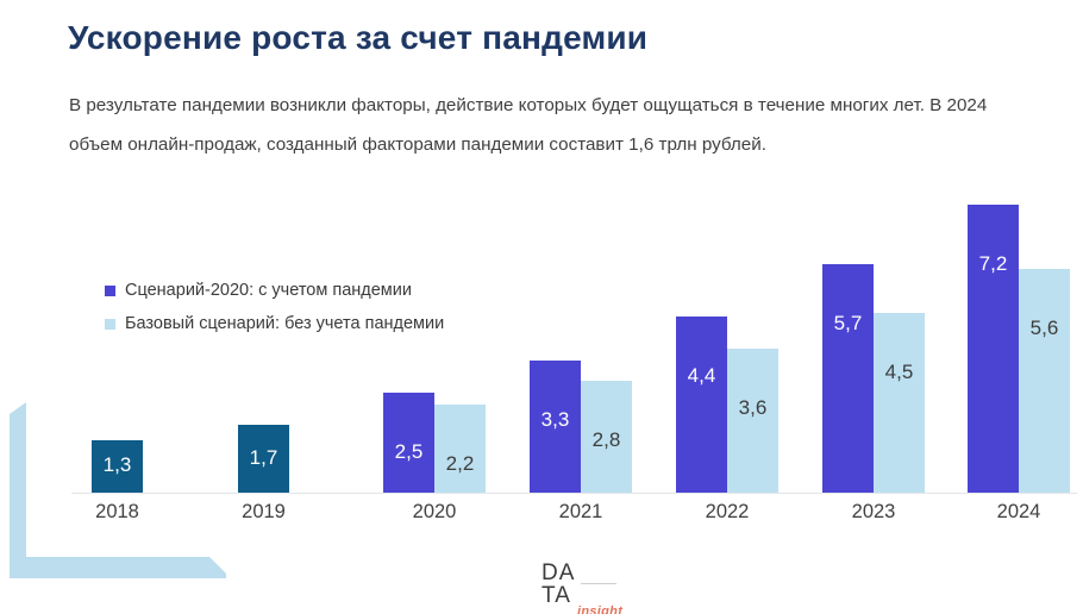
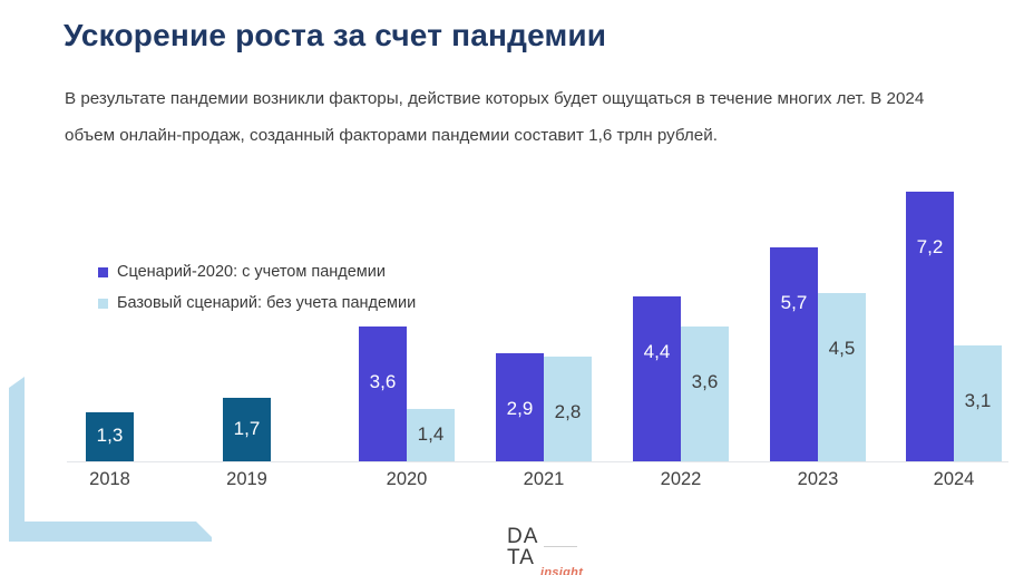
Сценарий-2020: с учетом пандемии/2020: 2,5 -> 3,6
Базовый сценарий: без учета пандемии/2020: 2,2 -> 1,4
Сценарий-2020: с учетом пандемии/2021: 3,3 -> 2,9
Базовый сценарий: без учета пандемии/2024: 5,6 -> 3,1
